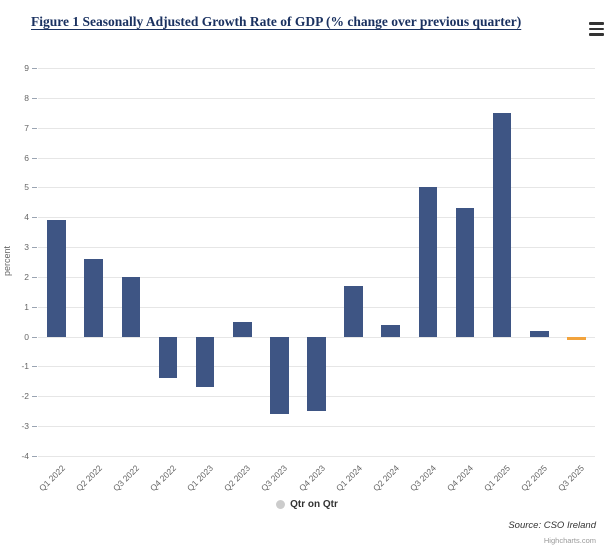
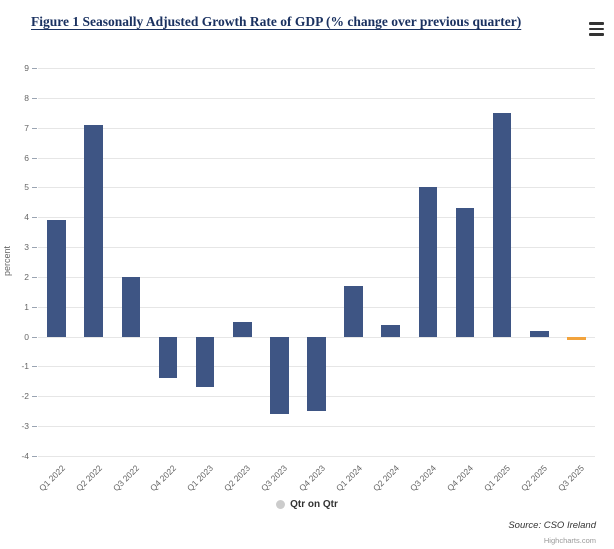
Q2 2022: 2.6 -> 7.1
